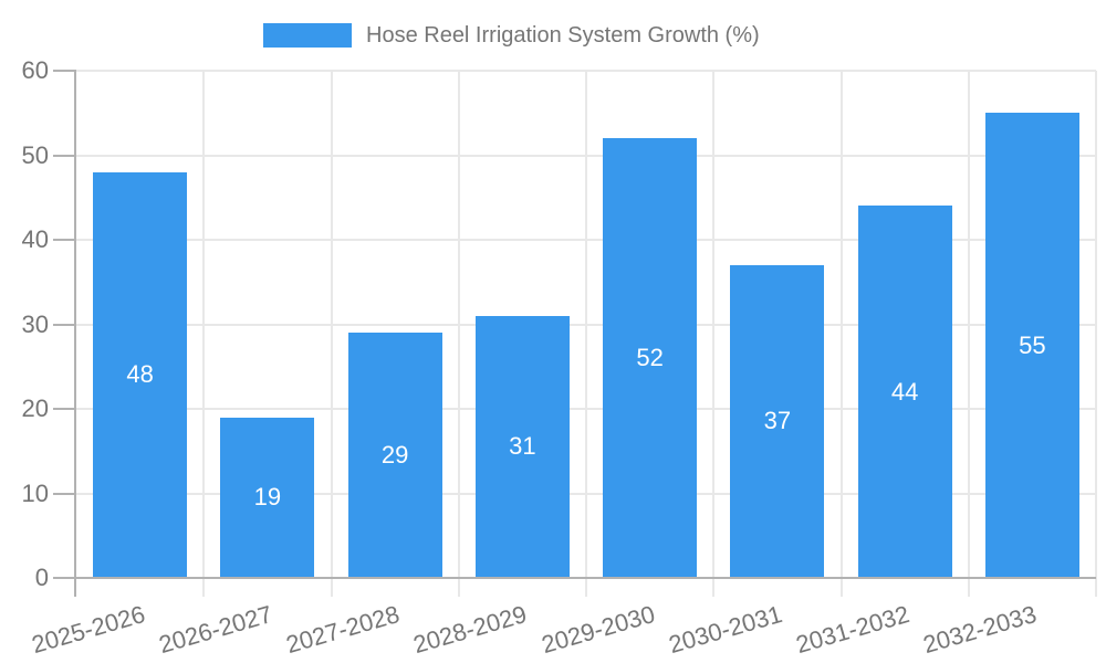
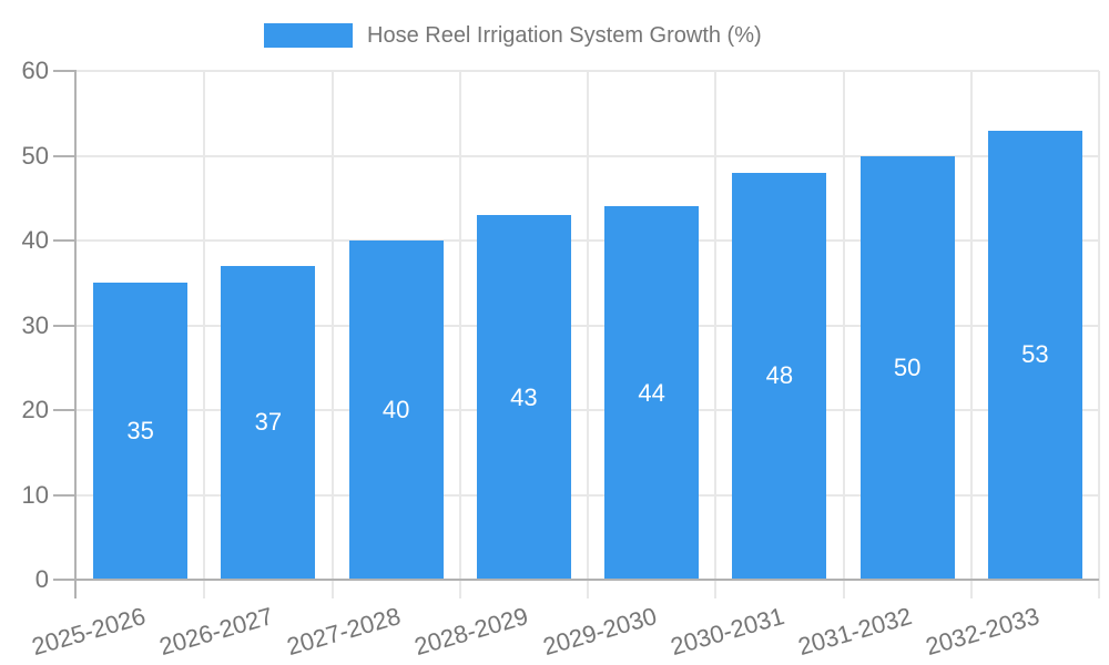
2025-2026: 48 -> 35
2026-2027: 19 -> 37
2027-2028: 29 -> 40
2028-2029: 31 -> 43
2029-2030: 52 -> 44
2030-2031: 37 -> 48
2031-2032: 44 -> 50
2032-2033: 55 -> 53
